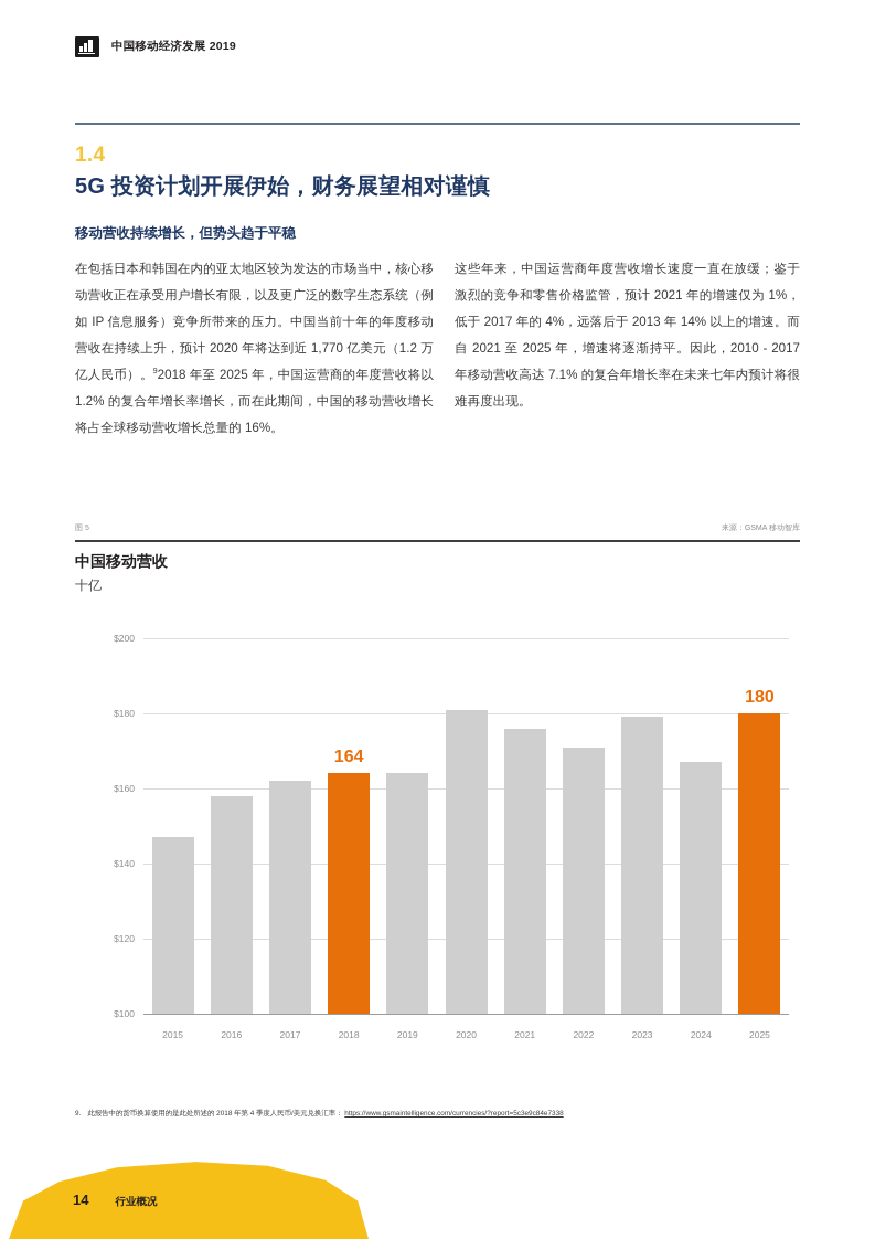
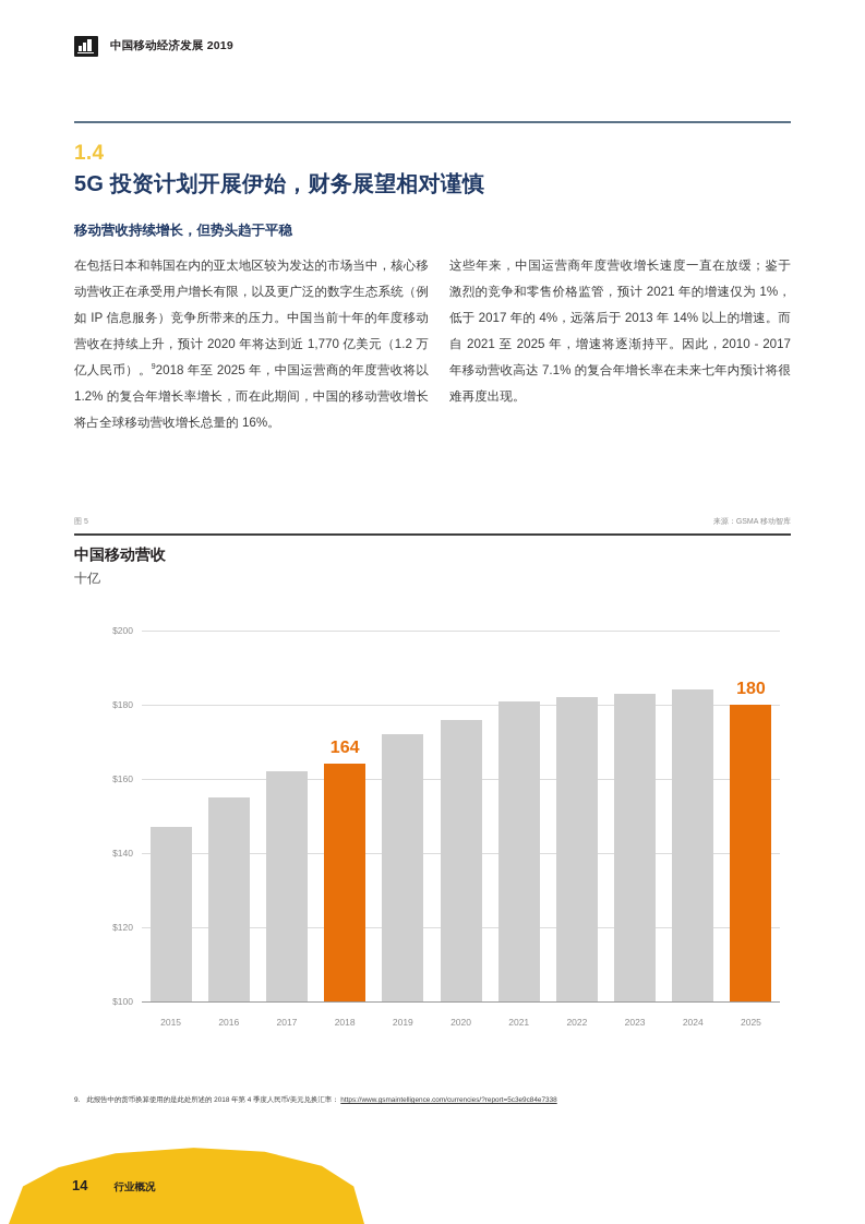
2016: $158 -> $155
2019: $164 -> $172
2020: $181 -> $176
2021: $176 -> $181
2022: $171 -> $182
2023: $179 -> $183
2024: $167 -> $184
